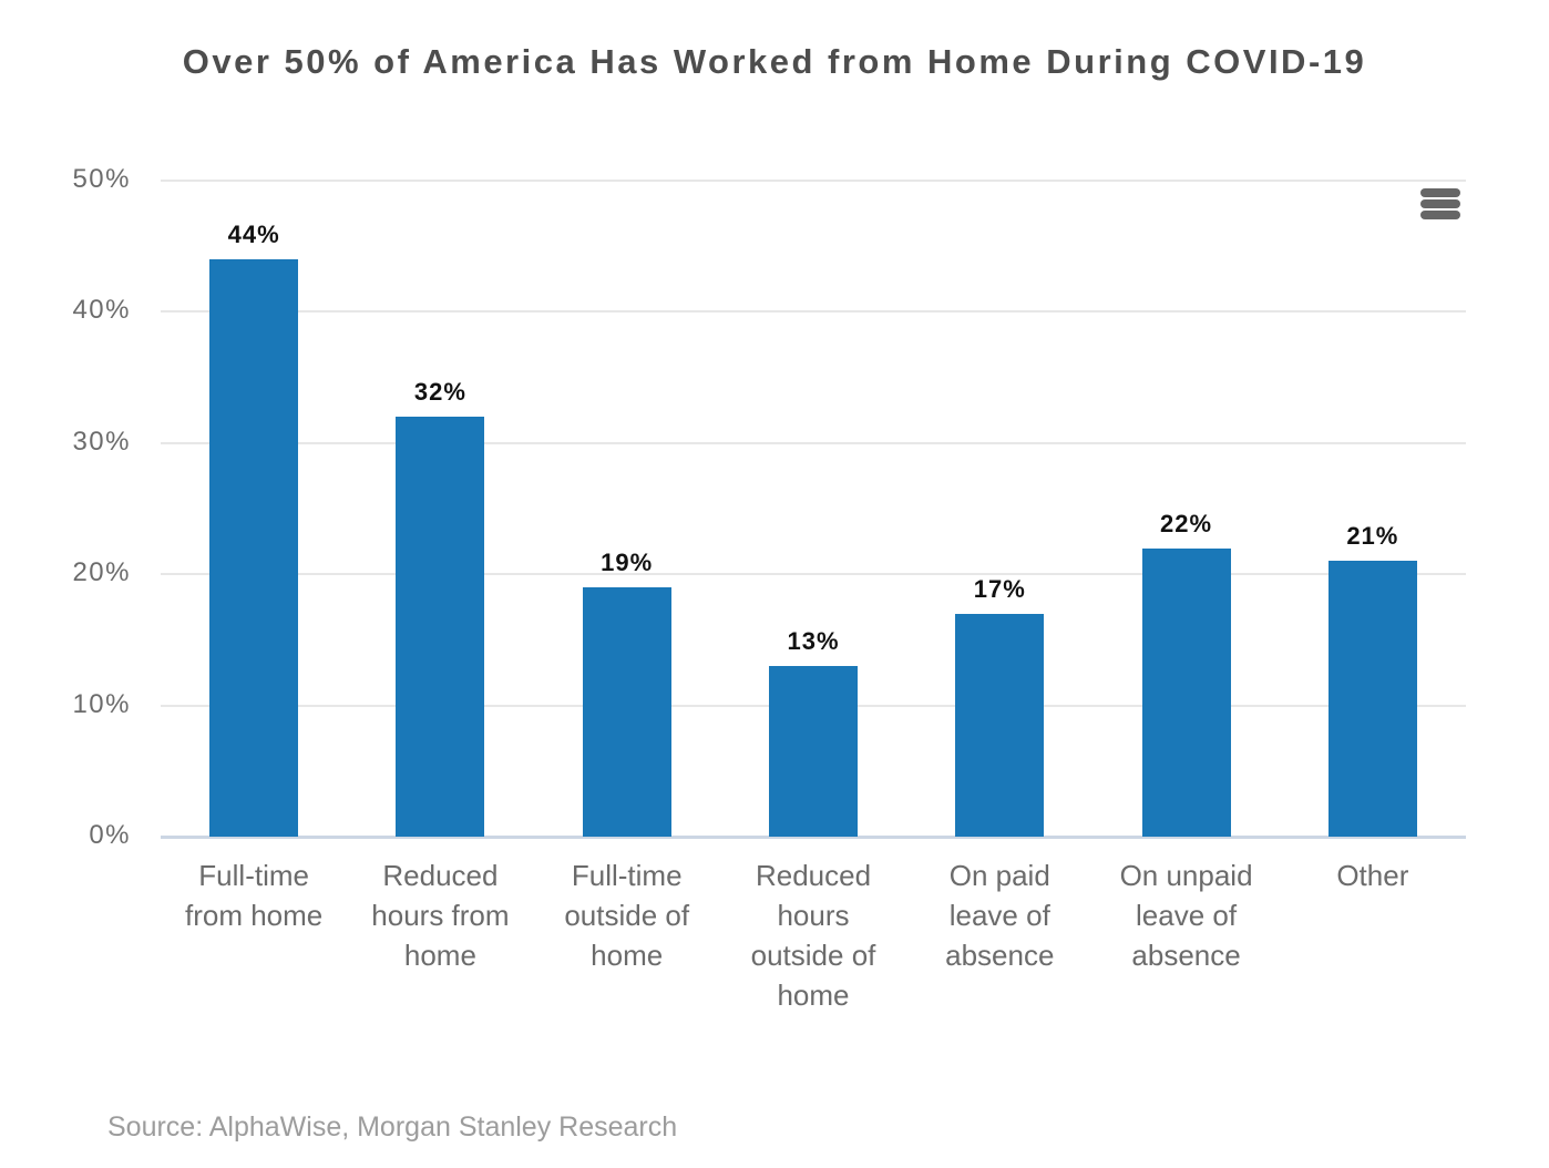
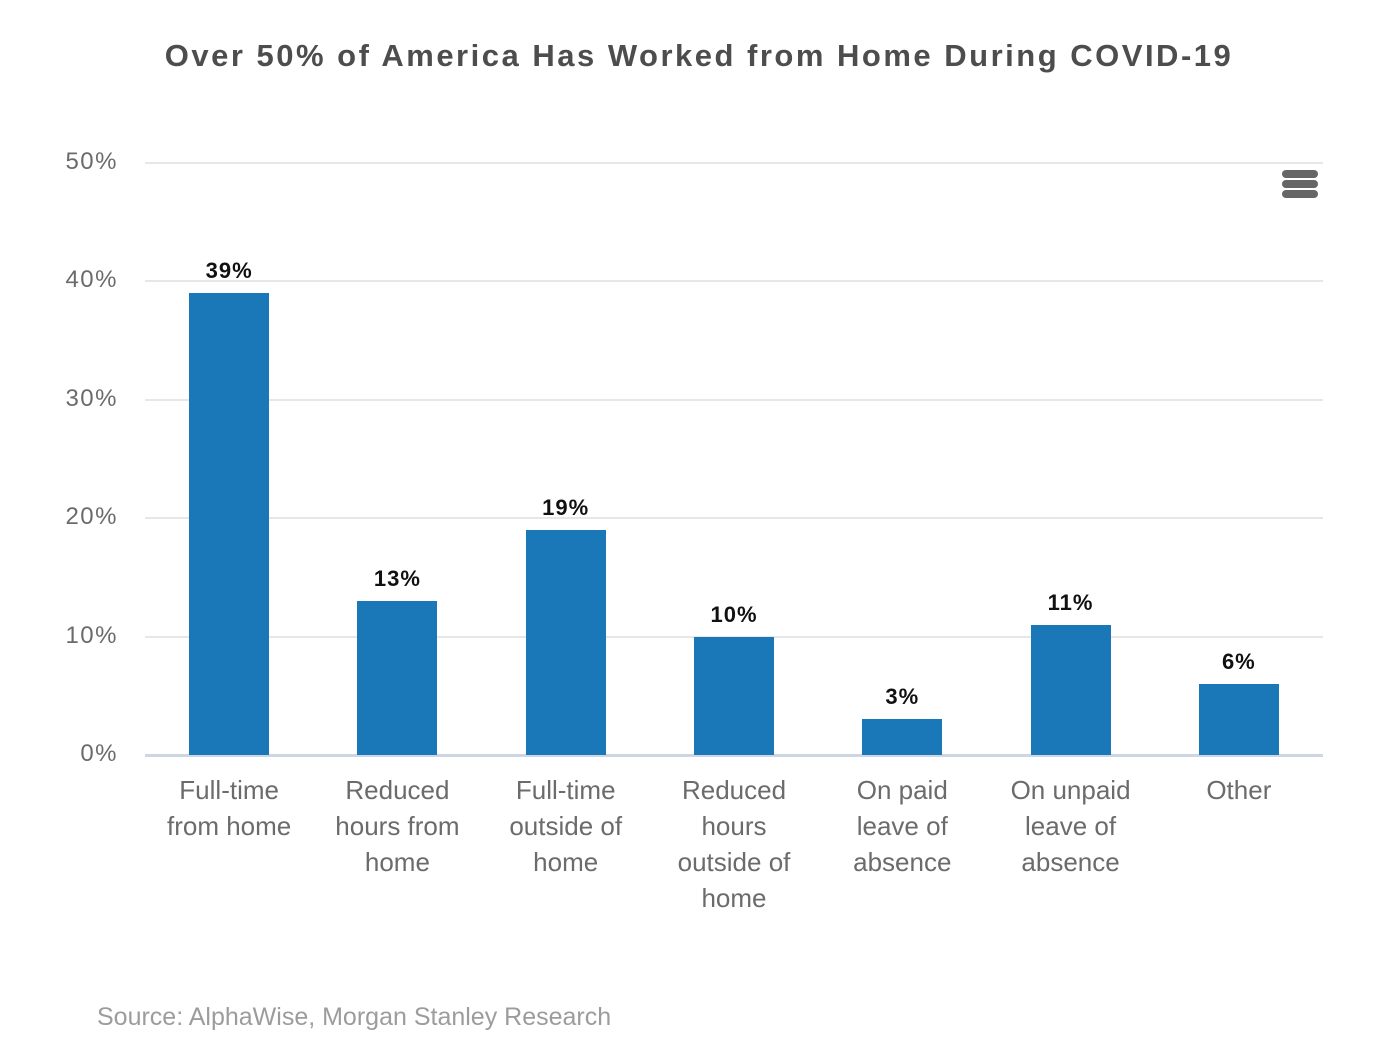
Full-time from home: 44% -> 39%
Reduced hours from home: 32% -> 13%
Reduced hours outside of home: 13% -> 10%
On paid leave of absence: 17% -> 3%
On unpaid leave of absence: 22% -> 11%
Other: 21% -> 6%
